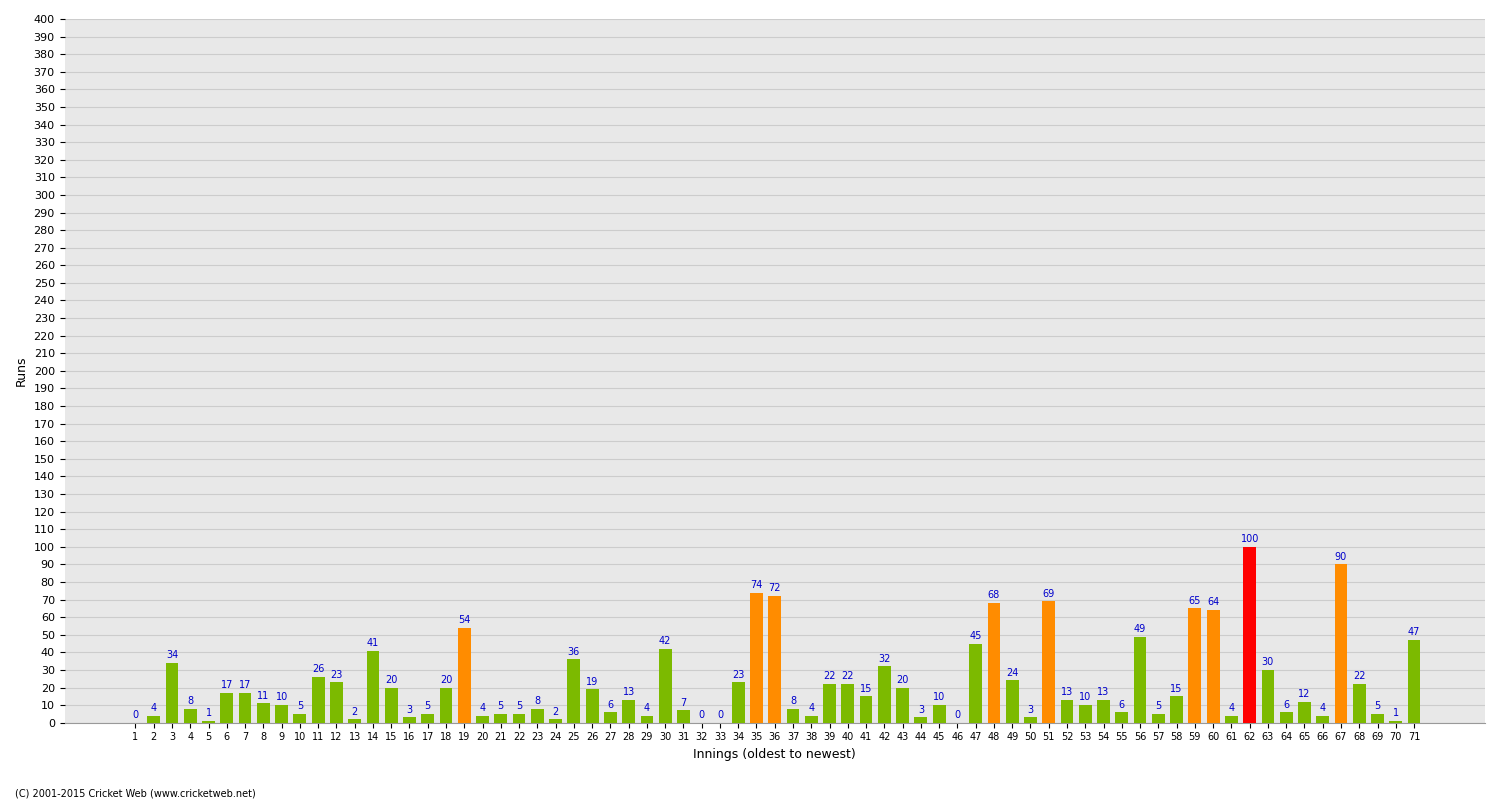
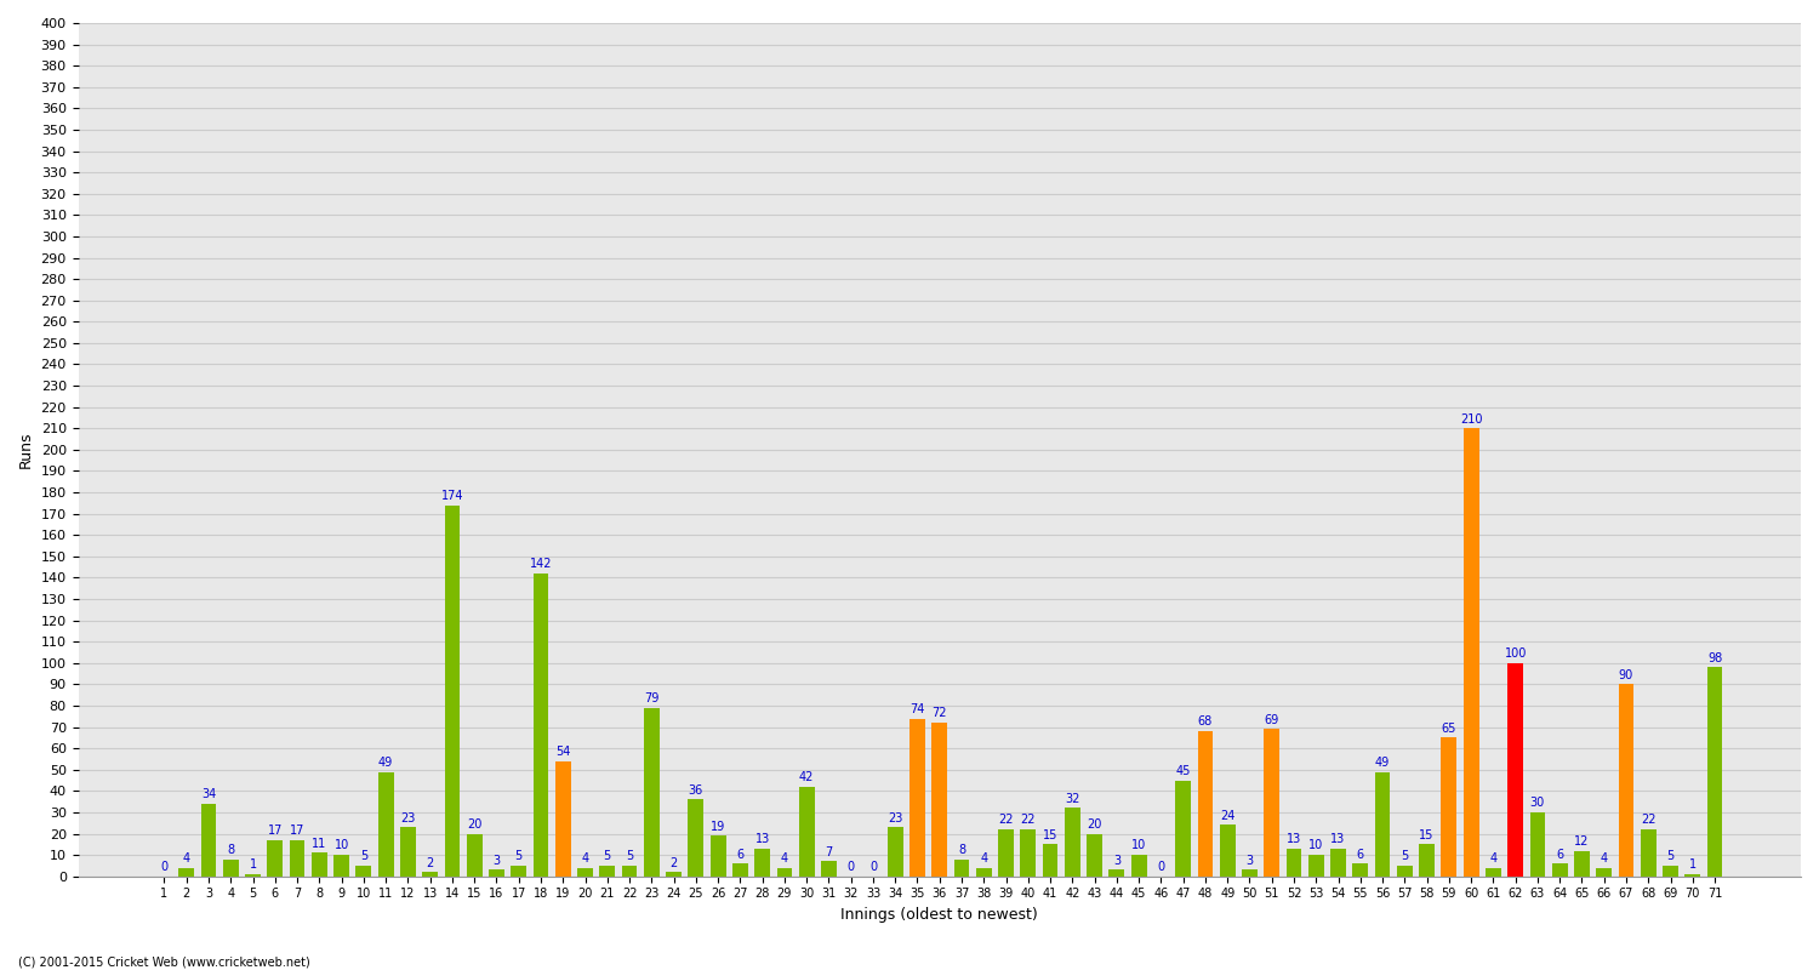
11: 26 -> 49
14: 41 -> 174
18: 20 -> 142
23: 8 -> 79
60: 64 -> 210
71: 47 -> 98
